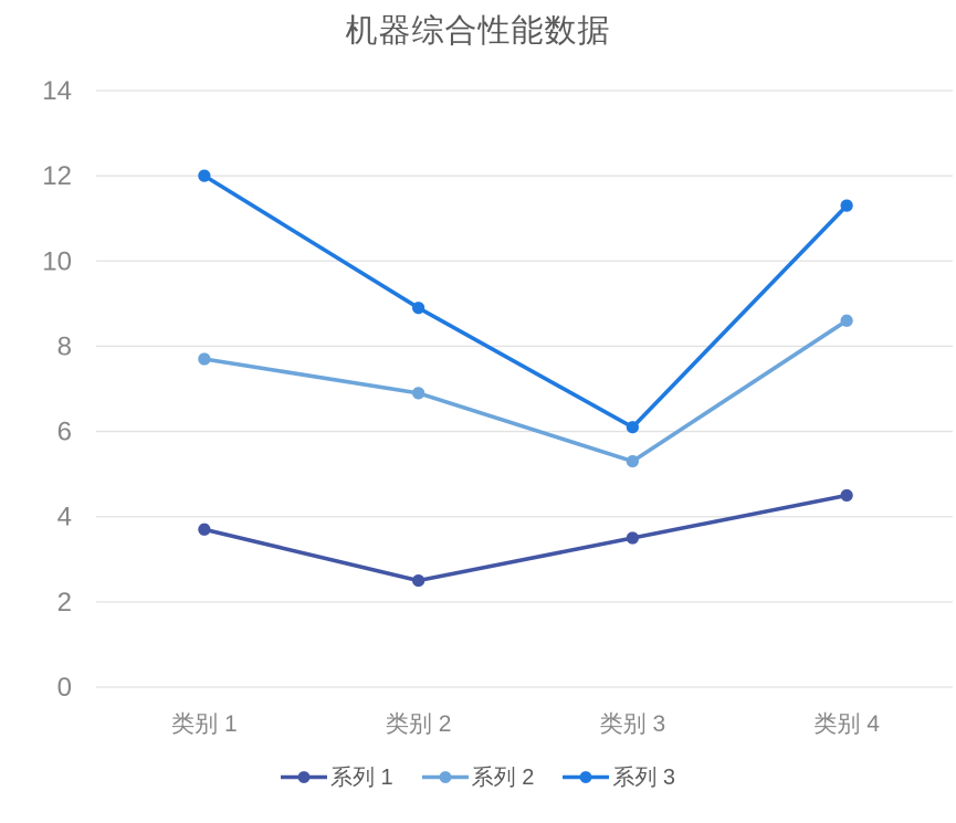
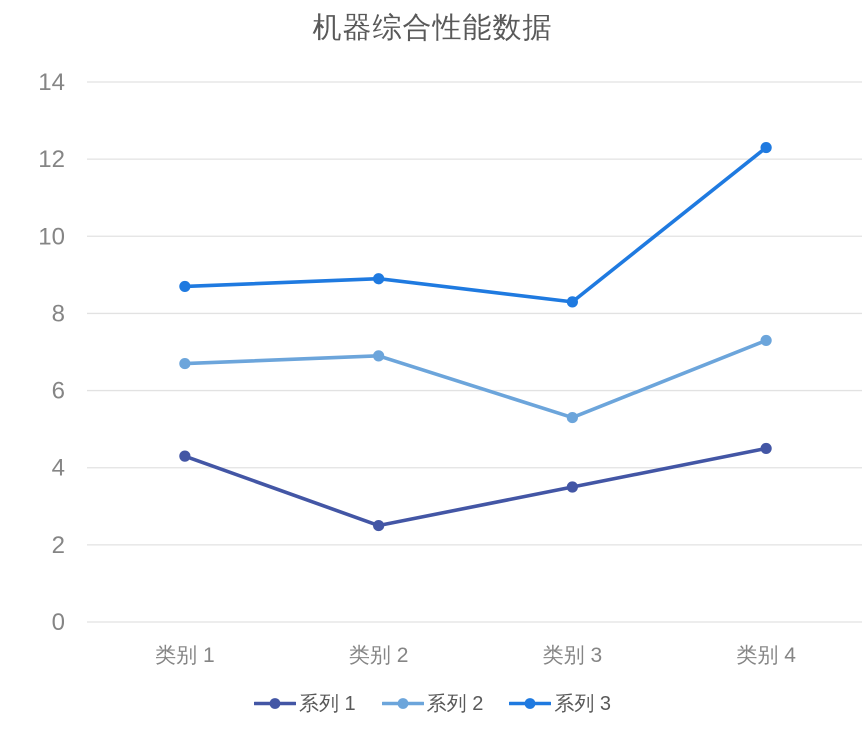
系列 1/类别 1: 3.7 -> 4.3
系列 2/类别 1: 7.7 -> 6.7
系列 3/类别 1: 12.0 -> 8.7
系列 3/类别 3: 6.1 -> 8.3
系列 2/类别 4: 8.6 -> 7.3
系列 3/类别 4: 11.3 -> 12.3
